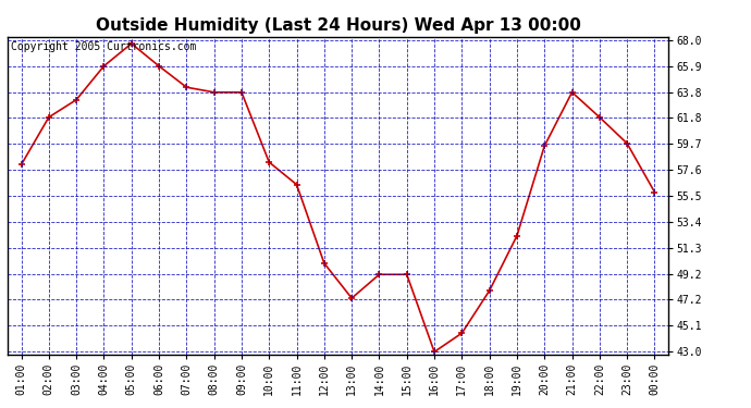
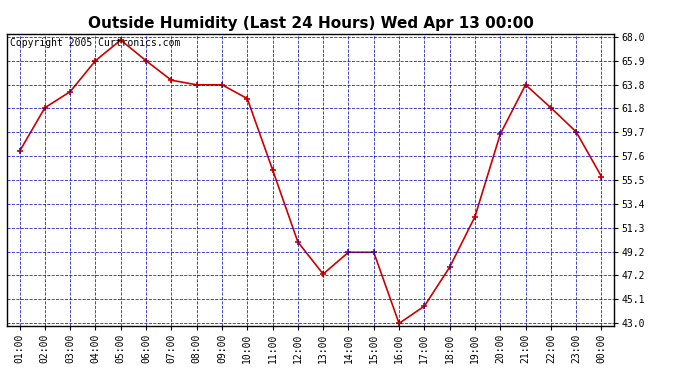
10:00: 58.2 -> 62.6
